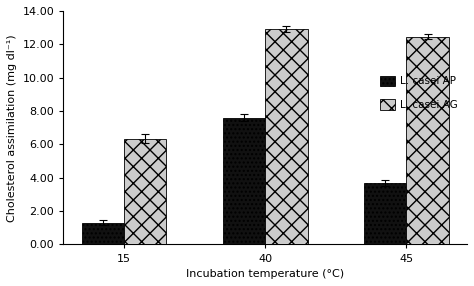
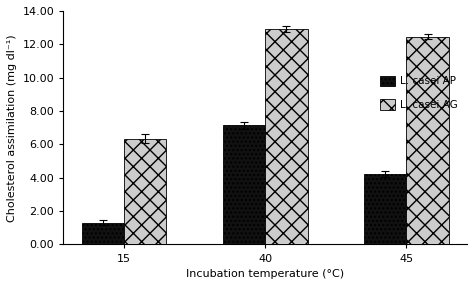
L. casei AP/40: 7.6 -> 7.2
L. casei AP/45: 3.7 -> 4.2
